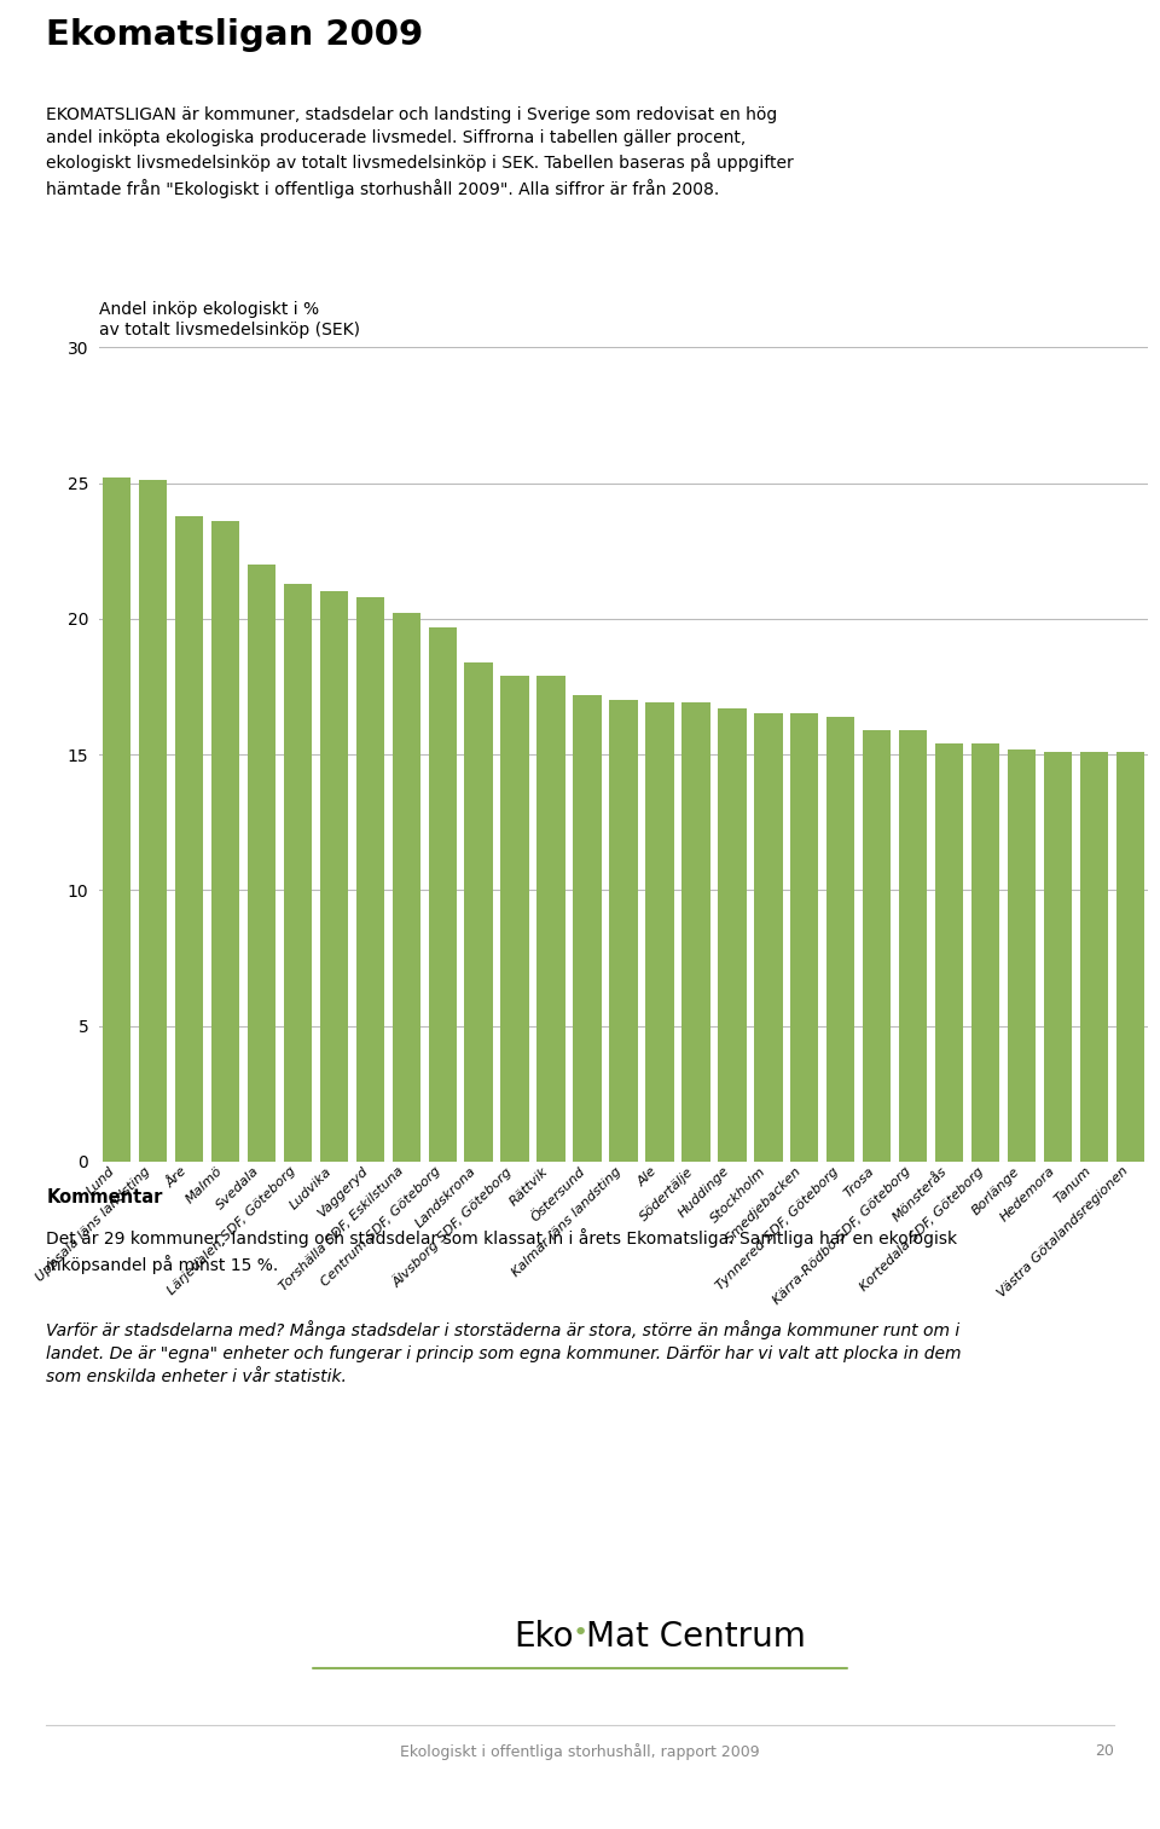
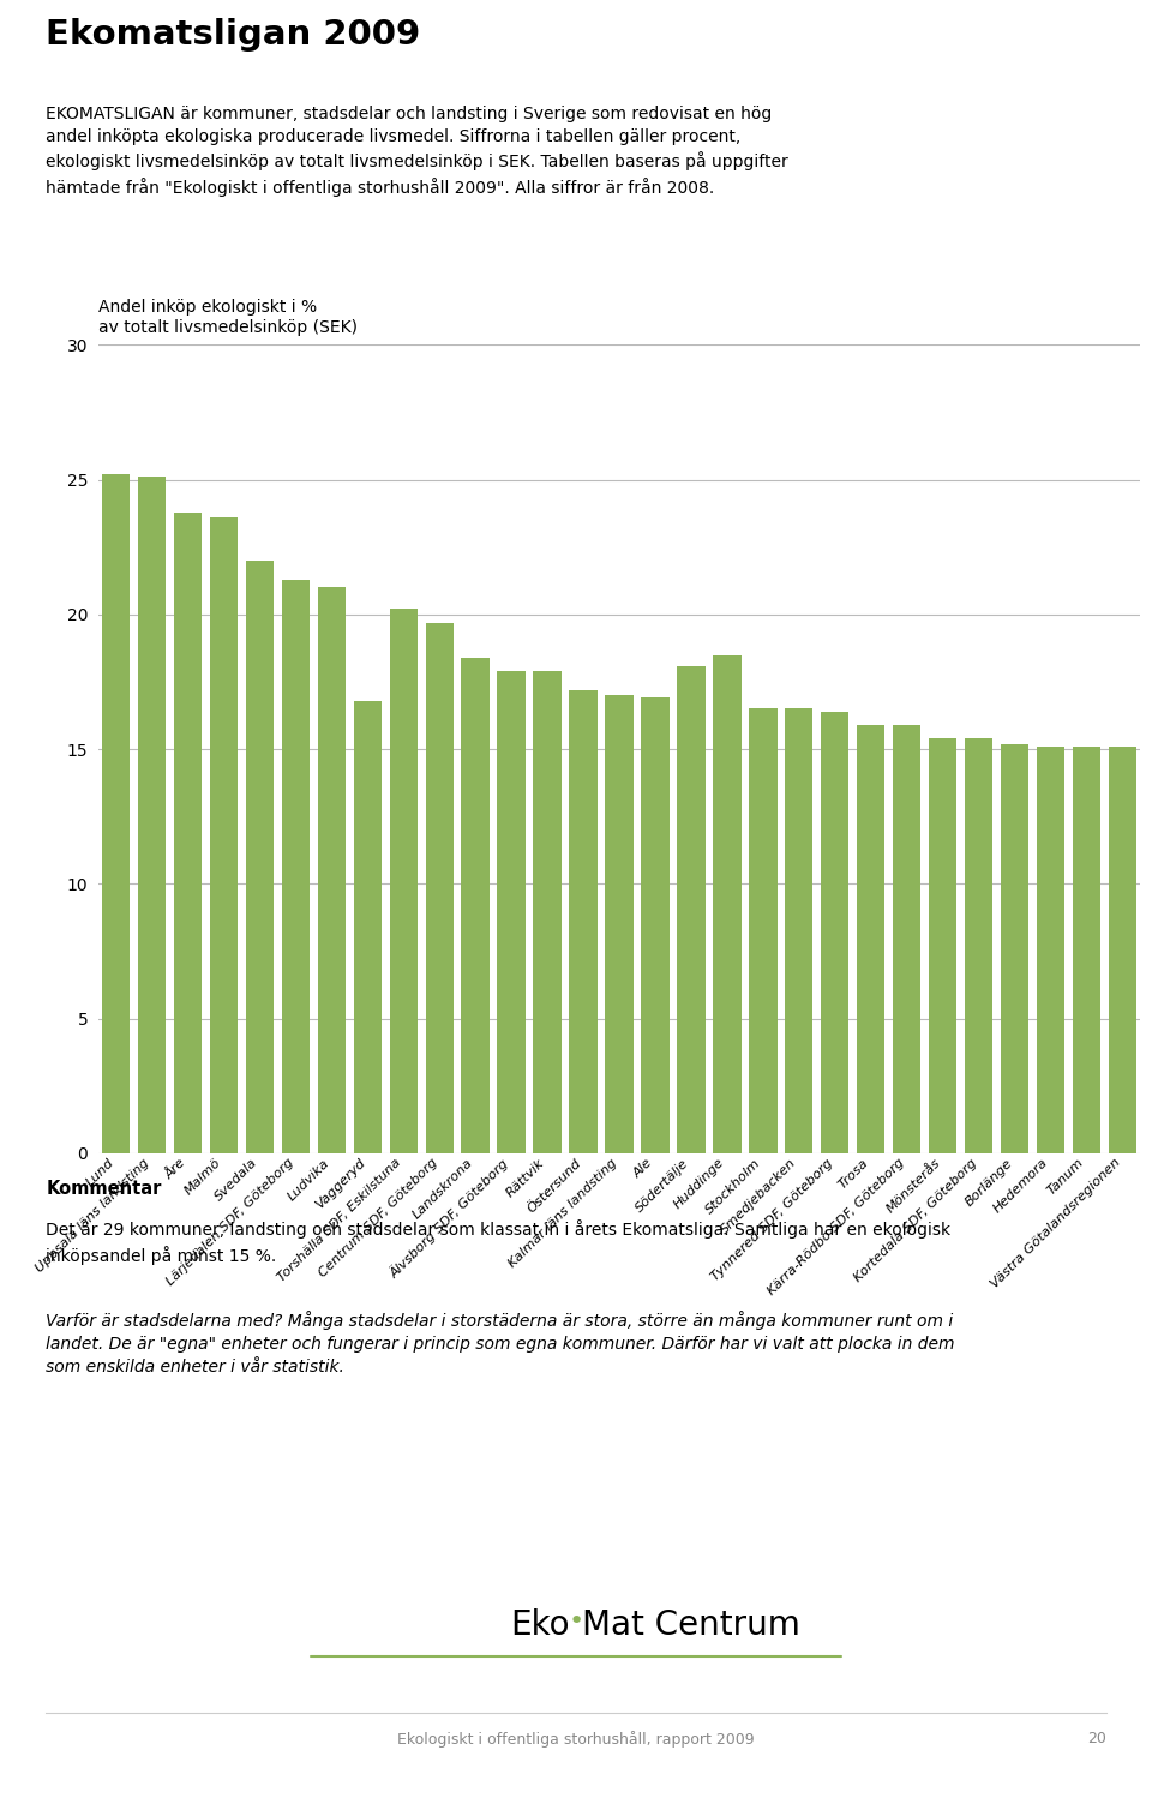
Vaggeryd: 20.8 -> 16.8
Södertälje: 16.9 -> 18.1
Huddinge: 16.7 -> 18.5
